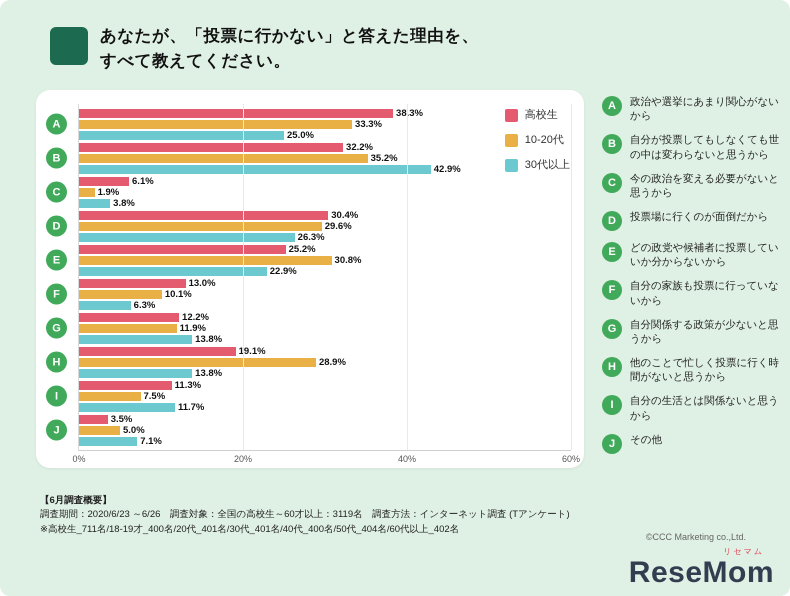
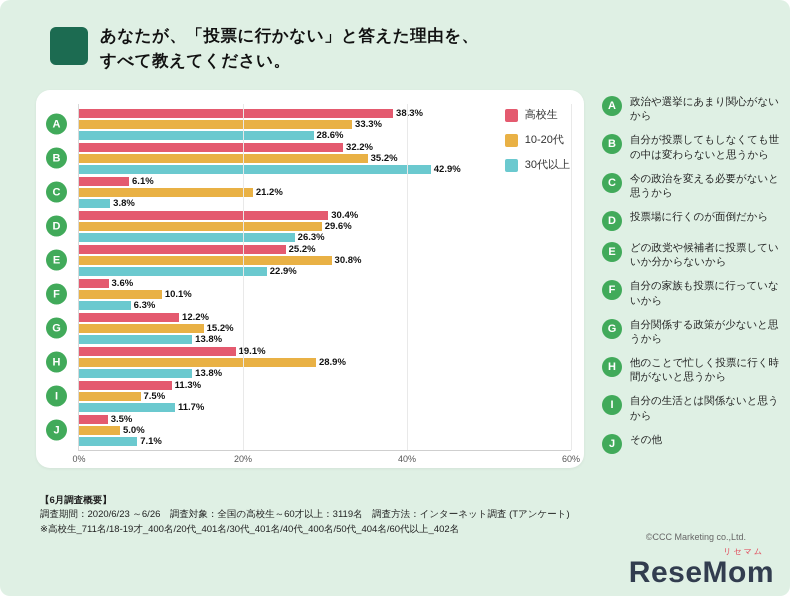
30代以上/A: 25.0% -> 28.6%
10-20代/C: 1.9% -> 21.2%
高校生/F: 13.0% -> 3.6%
10-20代/G: 11.9% -> 15.2%
